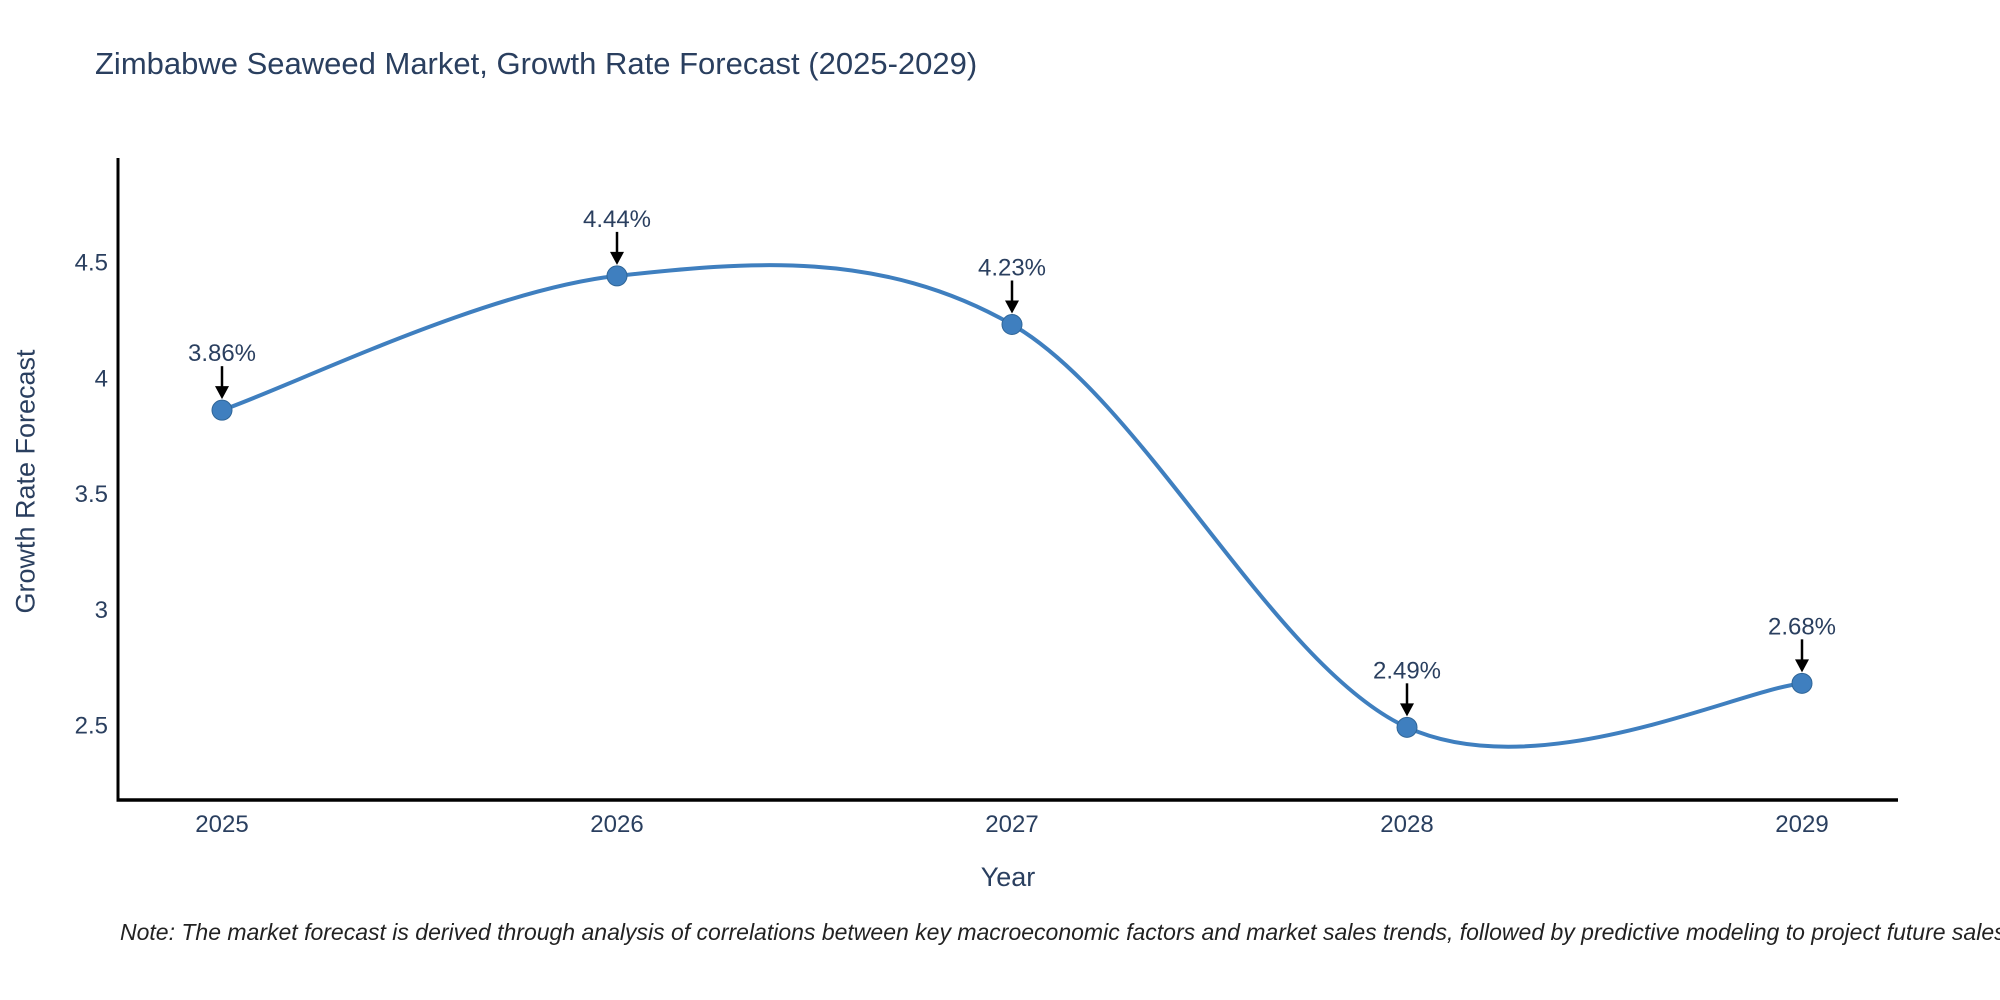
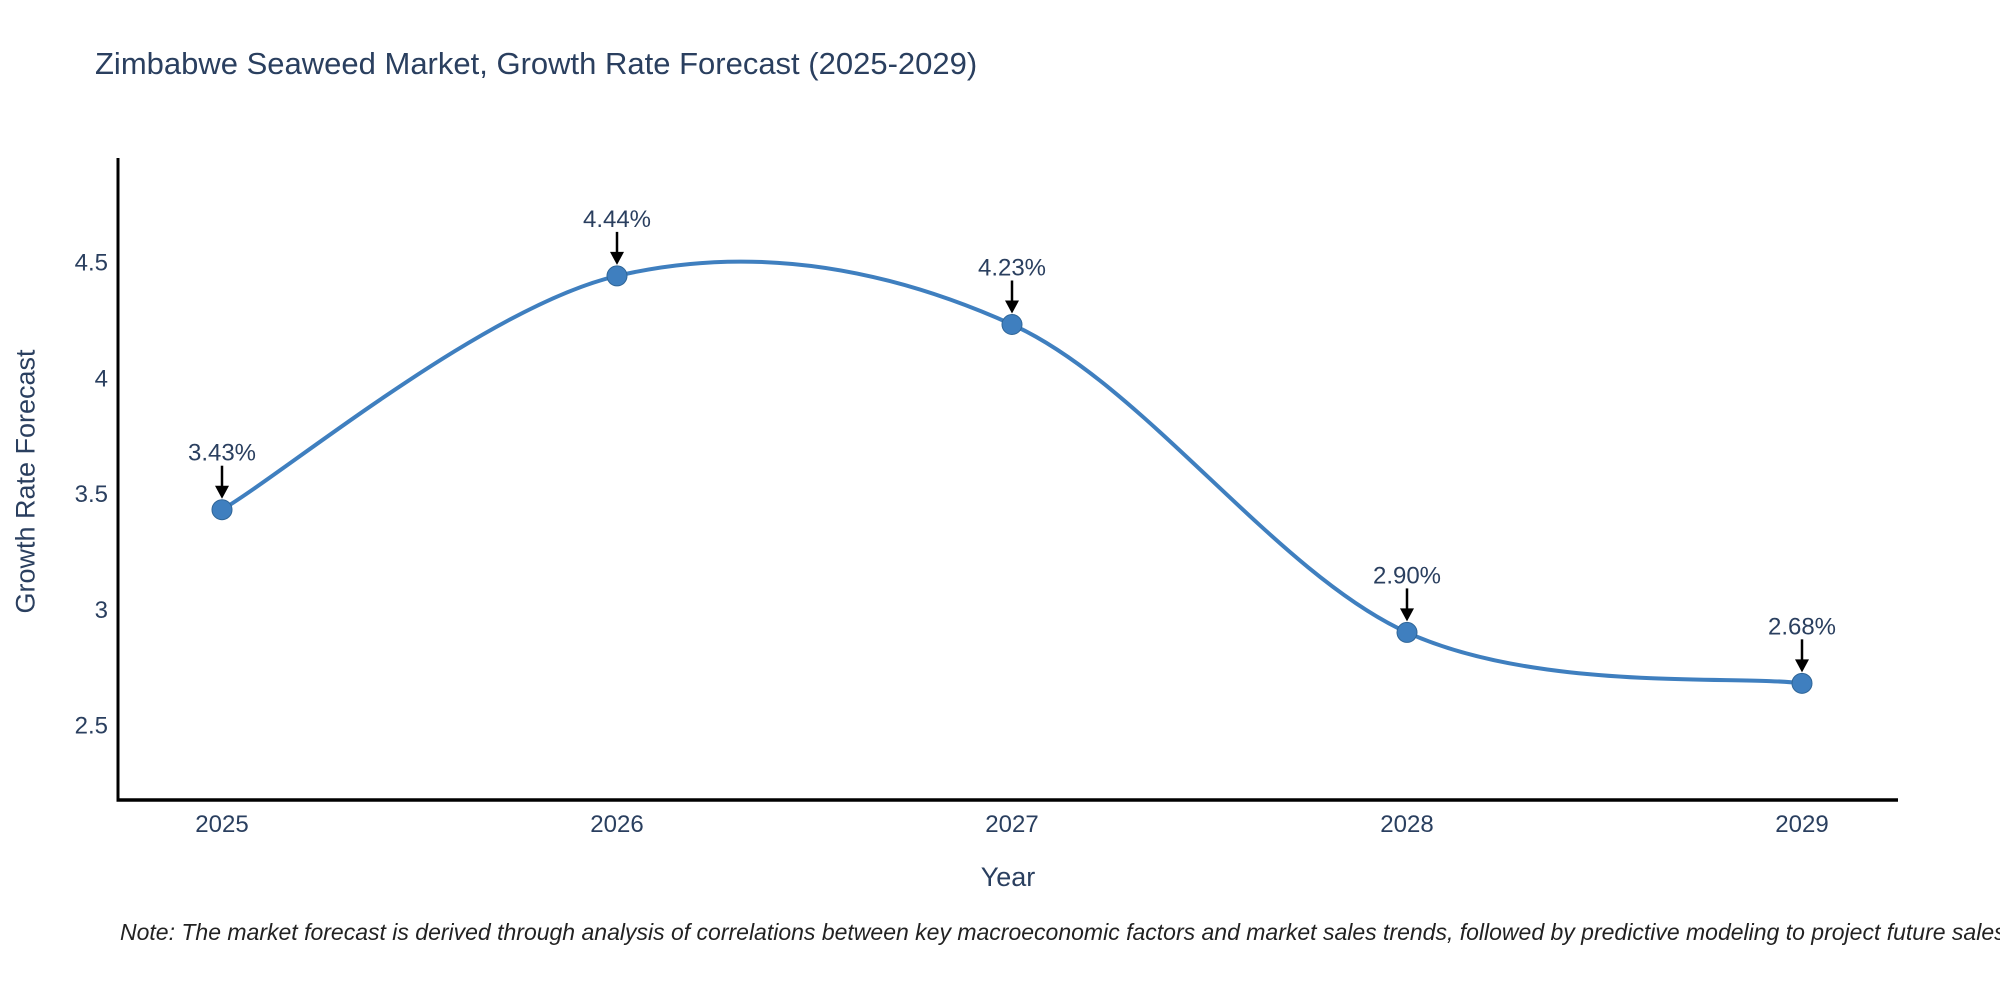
2025: 3.86% -> 3.43%
2028: 2.49% -> 2.90%
